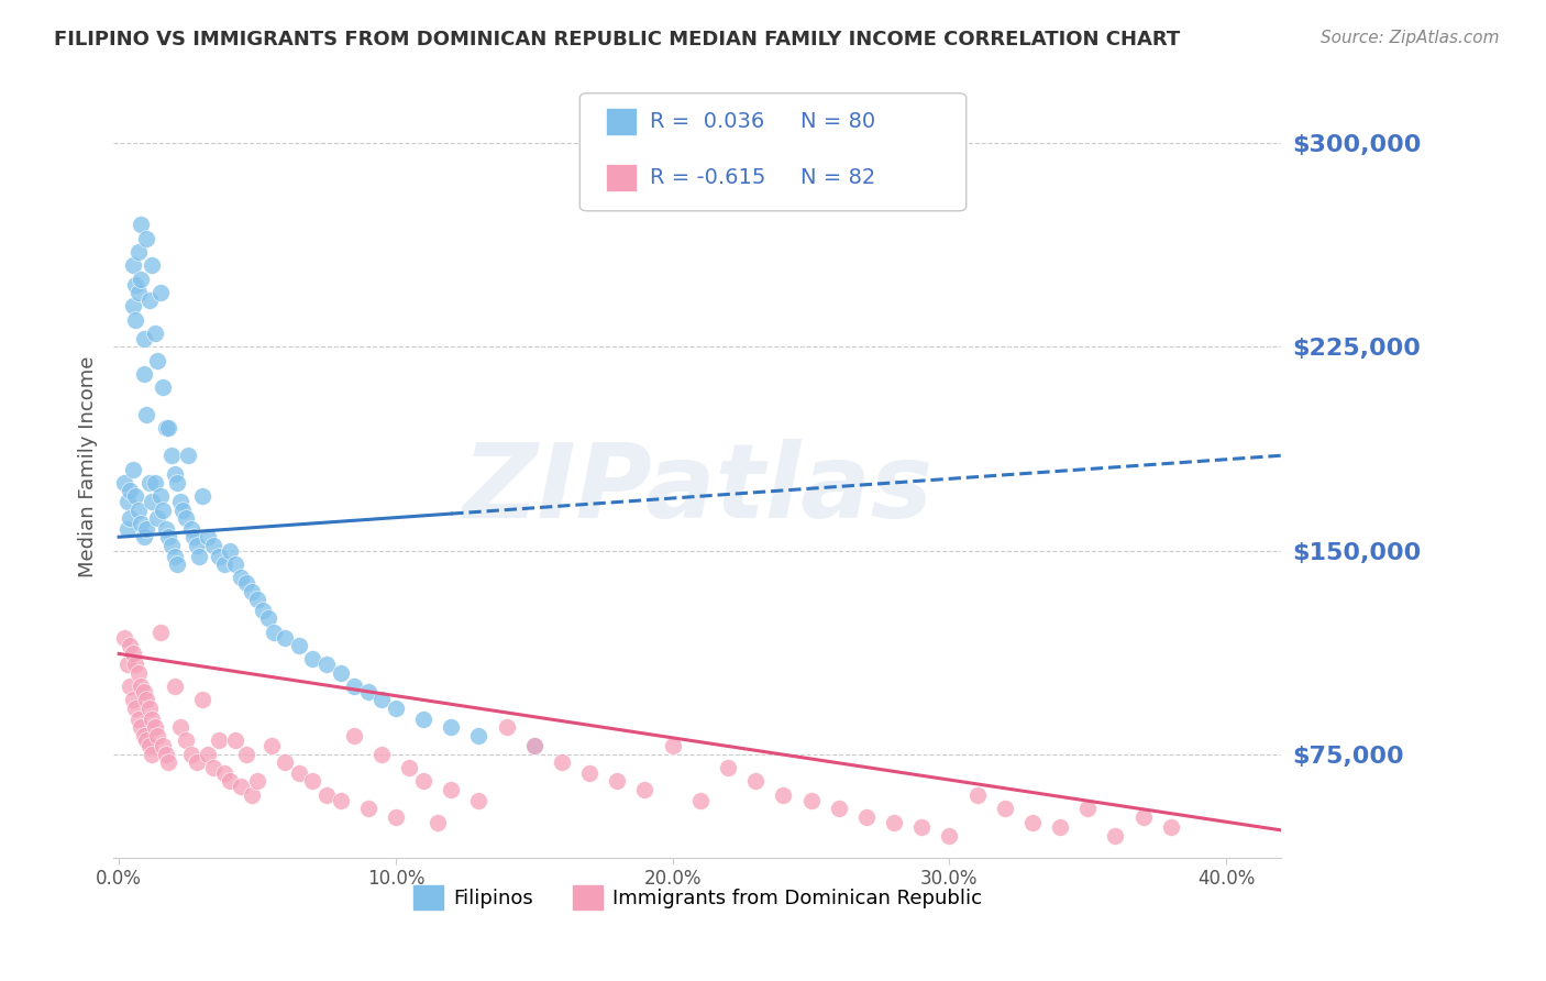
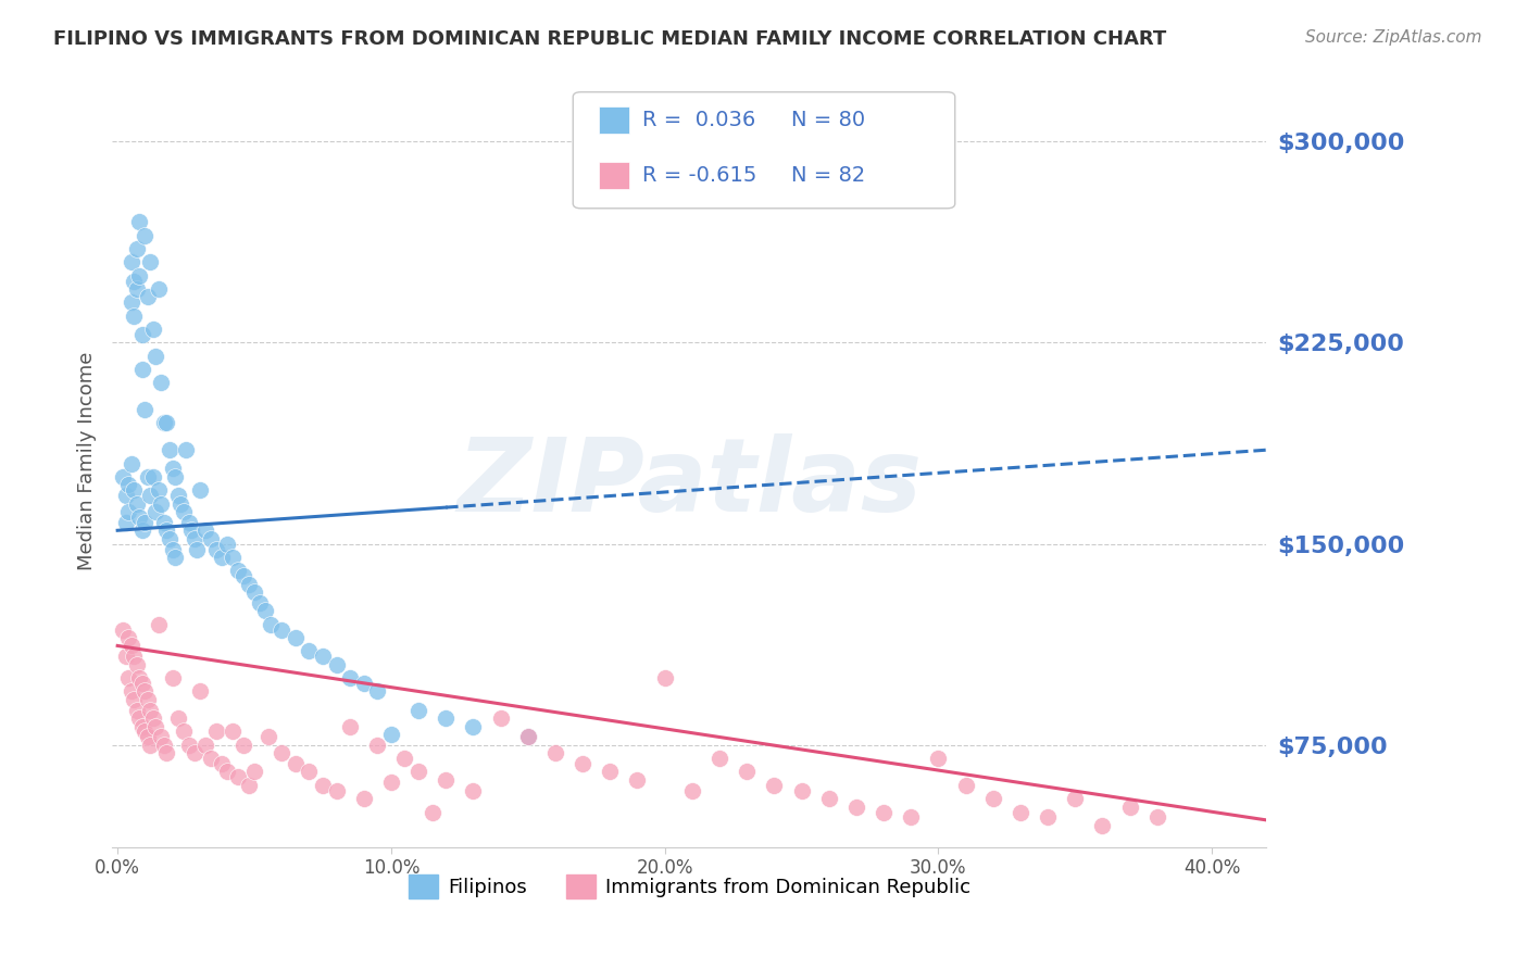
Filipinos/10.0%: $92,000 -> $79,000
Immigrants from Dominican Republic/10.0%: $52,000 -> $61,000
Immigrants from Dominican Republic/20.0%: $78,000 -> $100,000
Immigrants from Dominican Republic/30.0%: $45,000 -> $70,000
